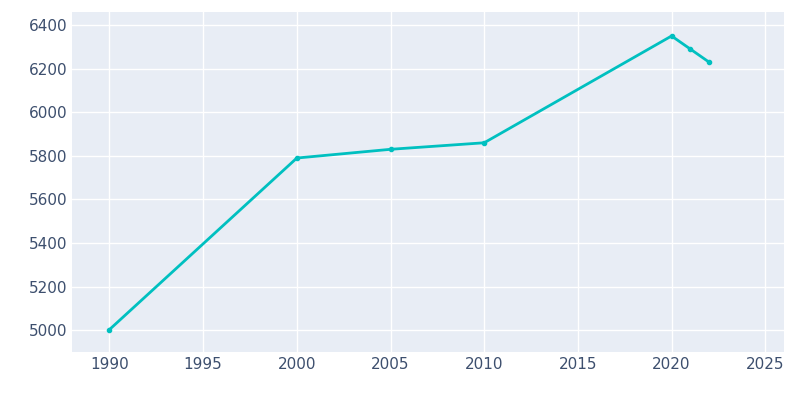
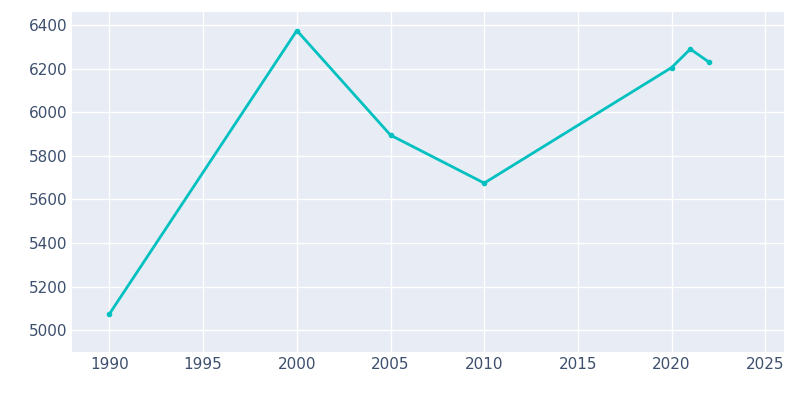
1990: 5003 -> 5075
2000: 5790 -> 6375
2005: 5830 -> 5895
2010: 5860 -> 5675
2020: 6350 -> 6205
